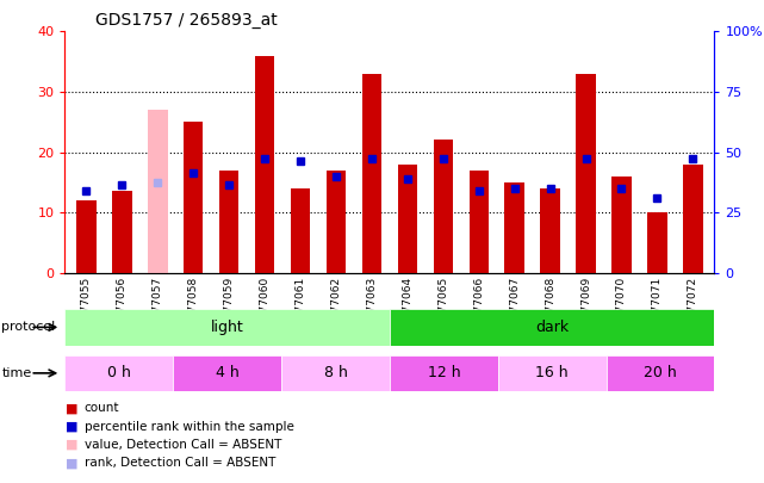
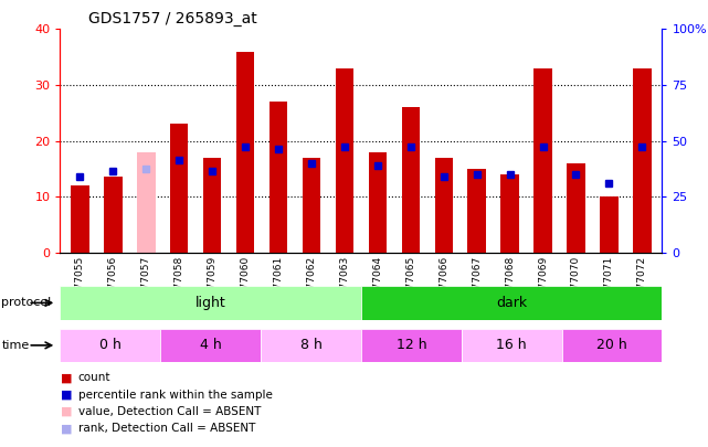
GSM77057: 27.0 -> 18.0
GSM77058: 25.0 -> 23.0
GSM77061: 14.0 -> 27.0
GSM77065: 22.0 -> 26.0
GSM77072: 18.0 -> 33.0
